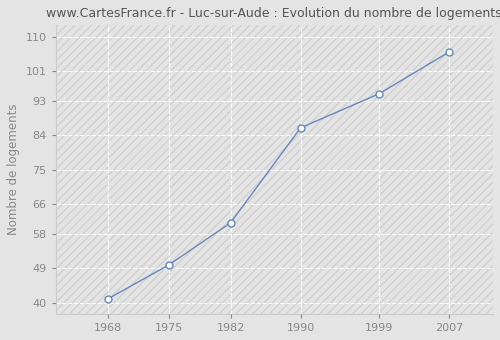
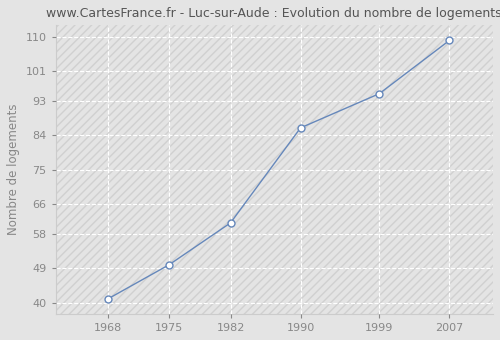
2007: 106 -> 109
